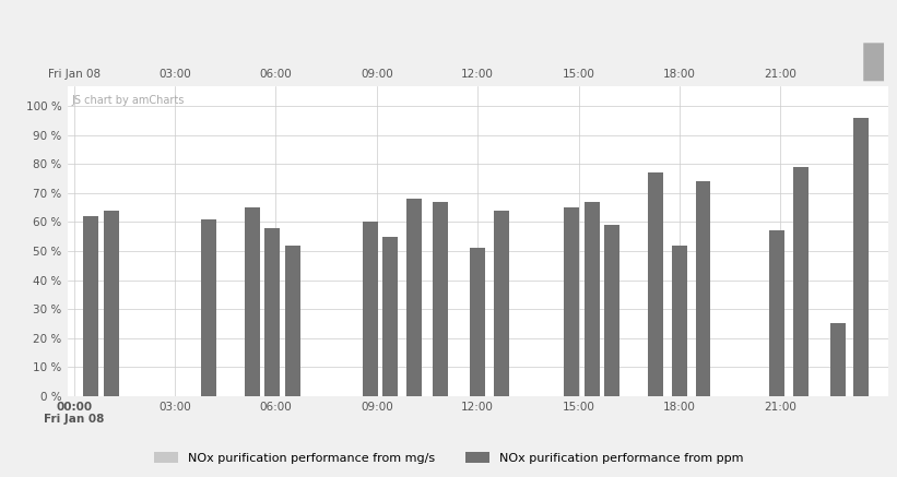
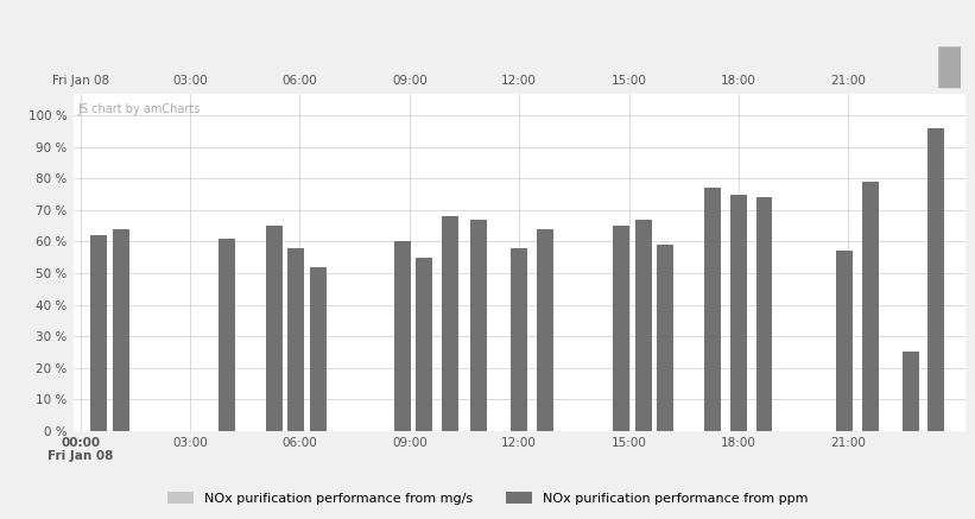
12:00: 51 % -> 58 %
18:00: 52 % -> 75 %
